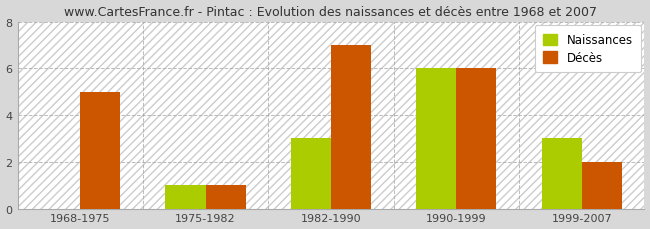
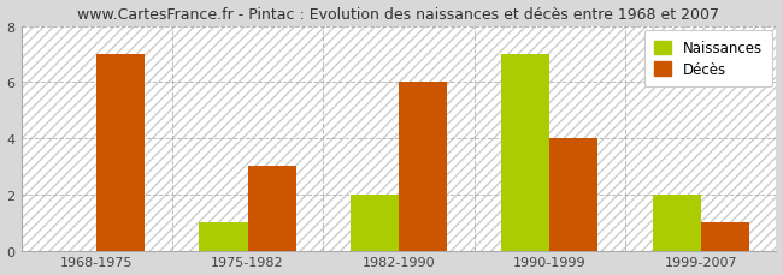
Décès/1968-1975: 5 -> 7
Décès/1975-1982: 1 -> 3
Naissances/1982-1990: 3 -> 2
Décès/1982-1990: 7 -> 6
Naissances/1990-1999: 6 -> 7
Décès/1990-1999: 6 -> 4
Naissances/1999-2007: 3 -> 2
Décès/1999-2007: 2 -> 1
